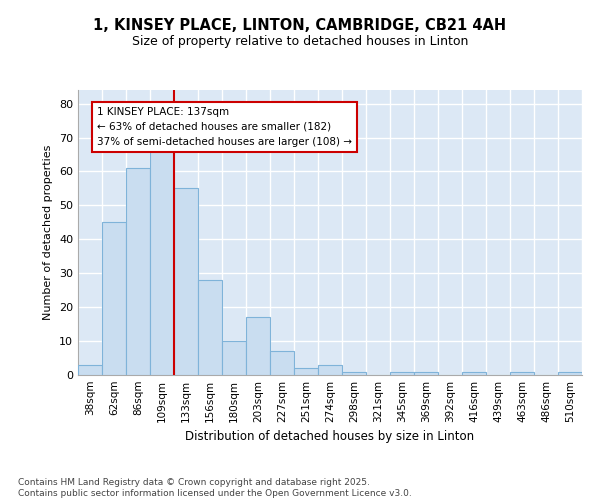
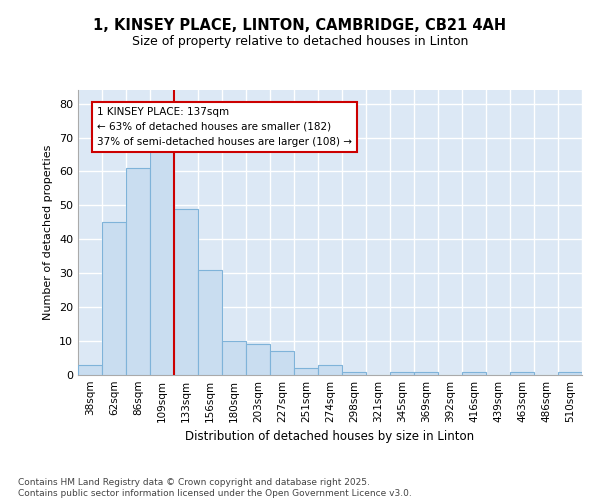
133sqm: 55 -> 49
156sqm: 28 -> 31
203sqm: 17 -> 9
